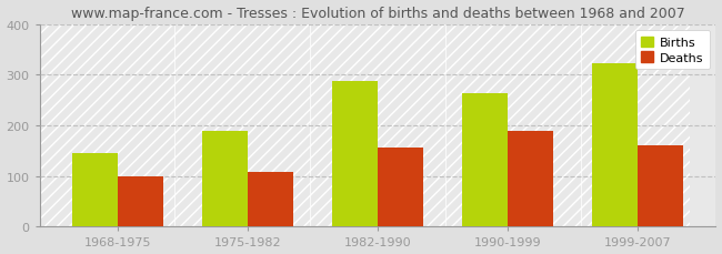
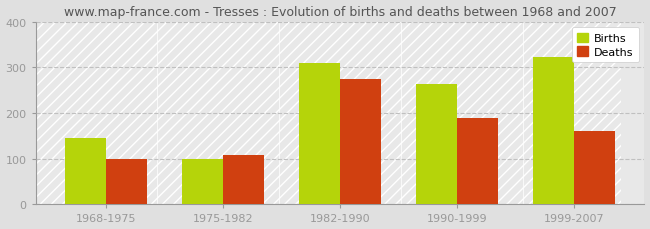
Births/1975-1982: 190 -> 100
Births/1982-1990: 288 -> 310
Deaths/1982-1990: 157 -> 275
